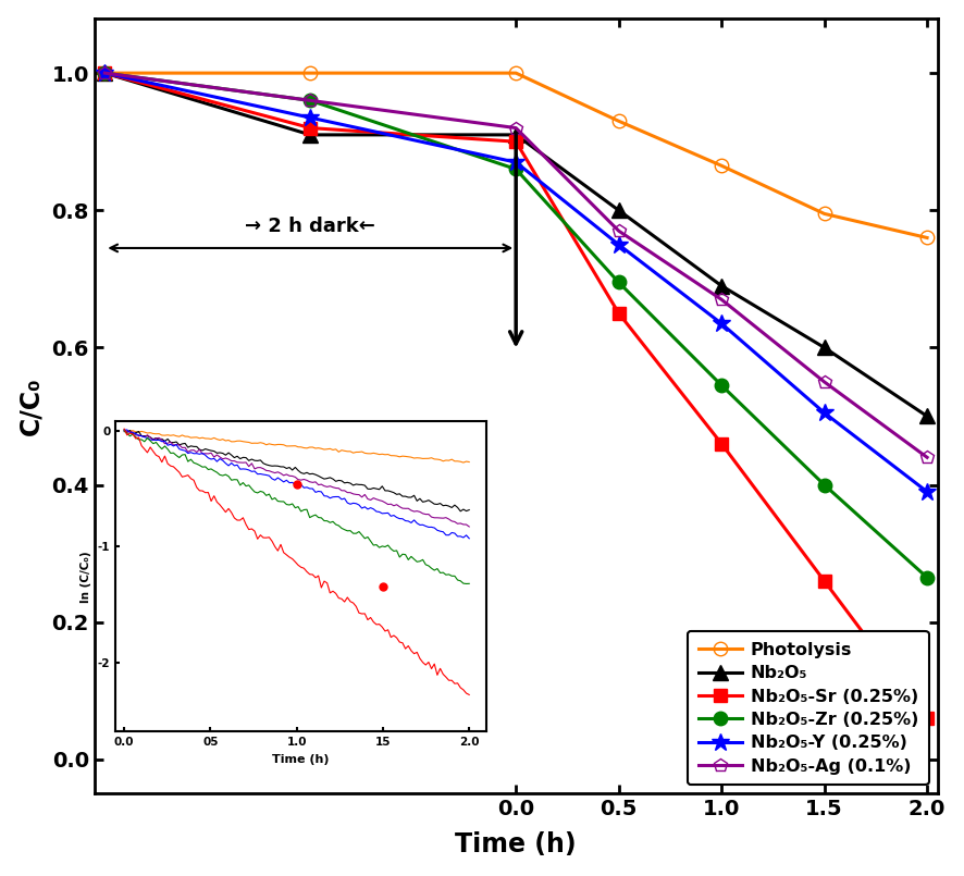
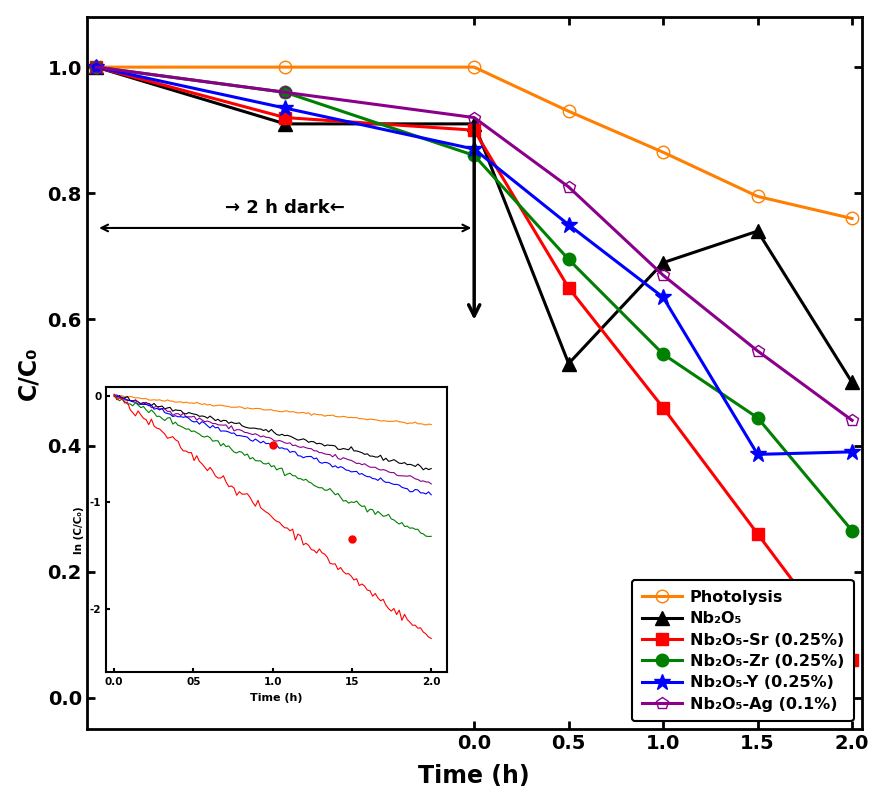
Nb₂O₅/0.5: 0.80 -> 0.53
Nb₂O₅-Ag (0.1%)/0.5: 0.77 -> 0.81
Nb₂O₅/1.5: 0.60 -> 0.74
Nb₂O₅-Zr (0.25%)/1.5: 0.400 -> 0.444
Nb₂O₅-Y (0.25%)/1.5: 0.505 -> 0.386
